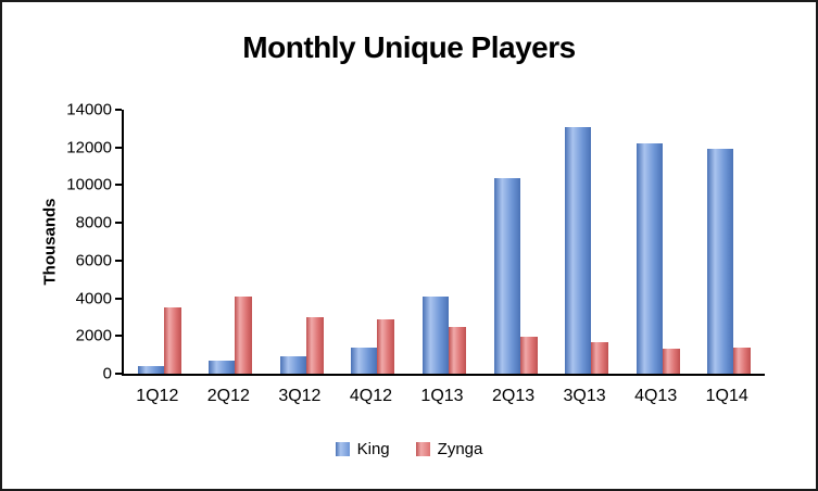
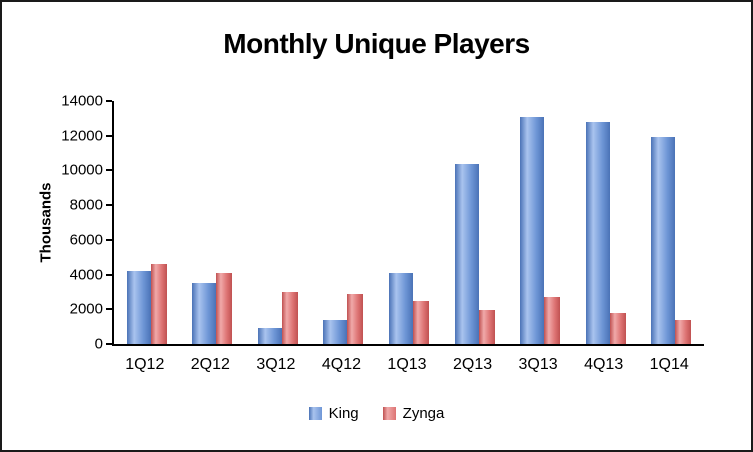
King/1Q12: 400 -> 4200
Zynga/1Q12: 3500 -> 4600
King/2Q12: 700 -> 3500
Zynga/3Q13: 1600 -> 2700
King/4Q13: 12200 -> 12800
Zynga/4Q13: 1400 -> 1800
